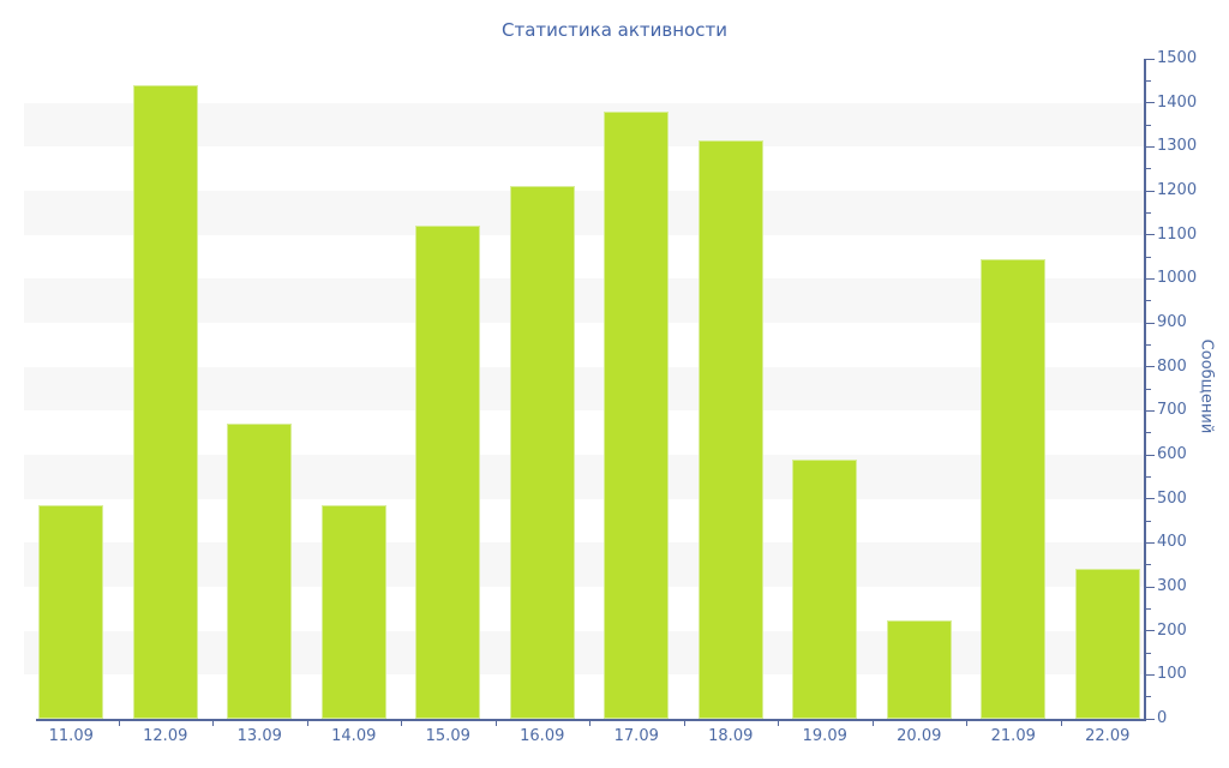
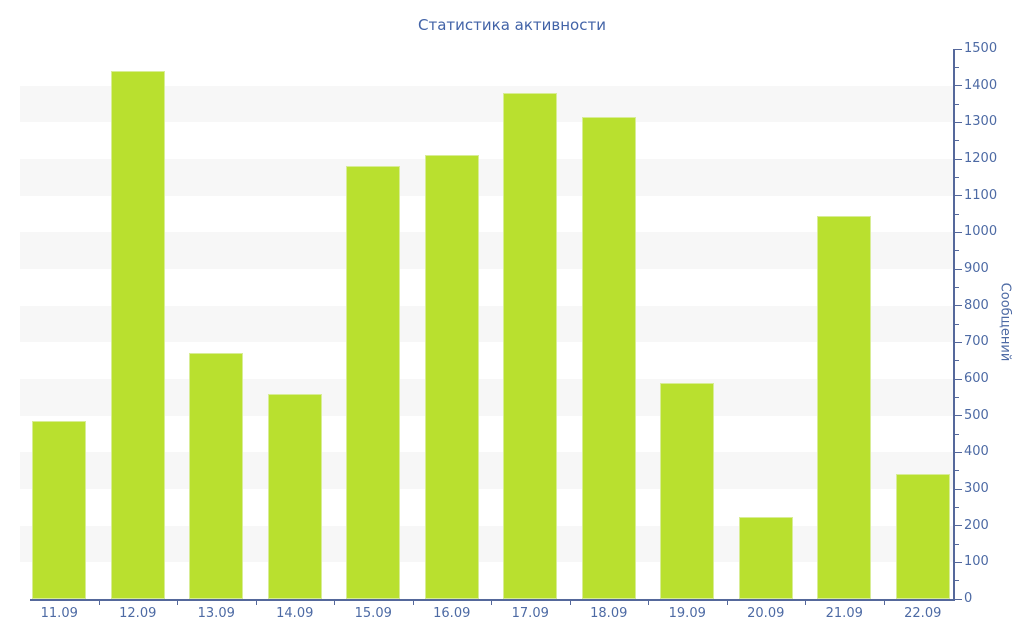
14.09: 480 -> 560
15.09: 1120 -> 1180
